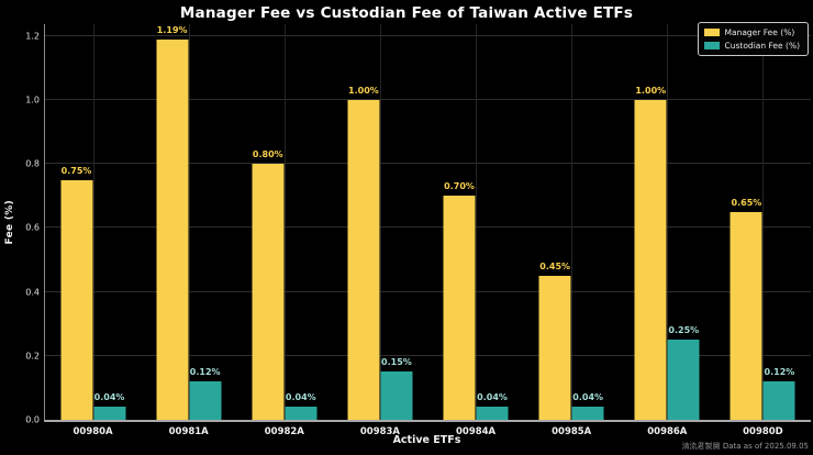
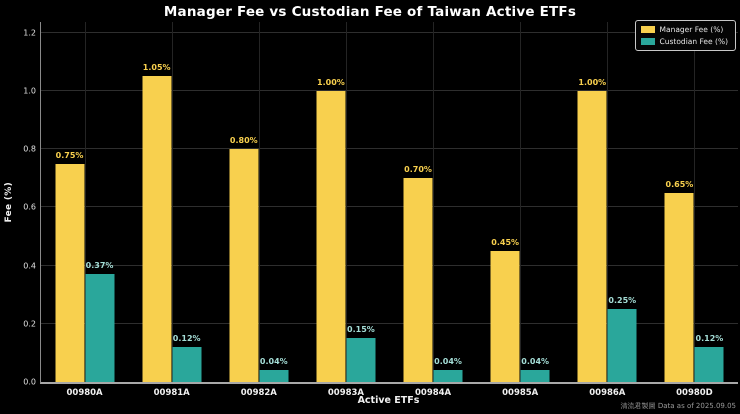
Custodian Fee (%)/00980A: 0.04% -> 0.37%
Manager Fee (%)/00981A: 1.19% -> 1.05%
